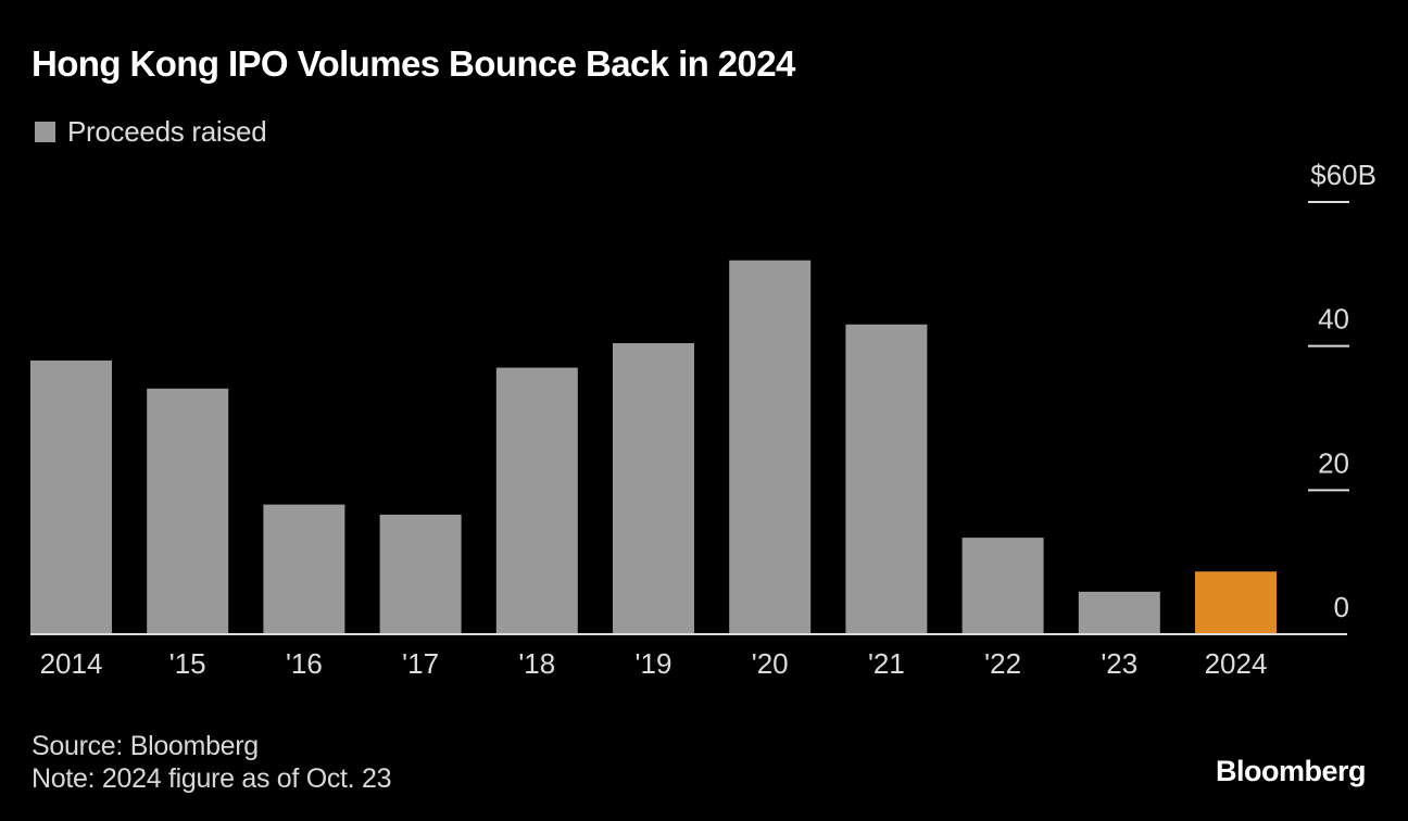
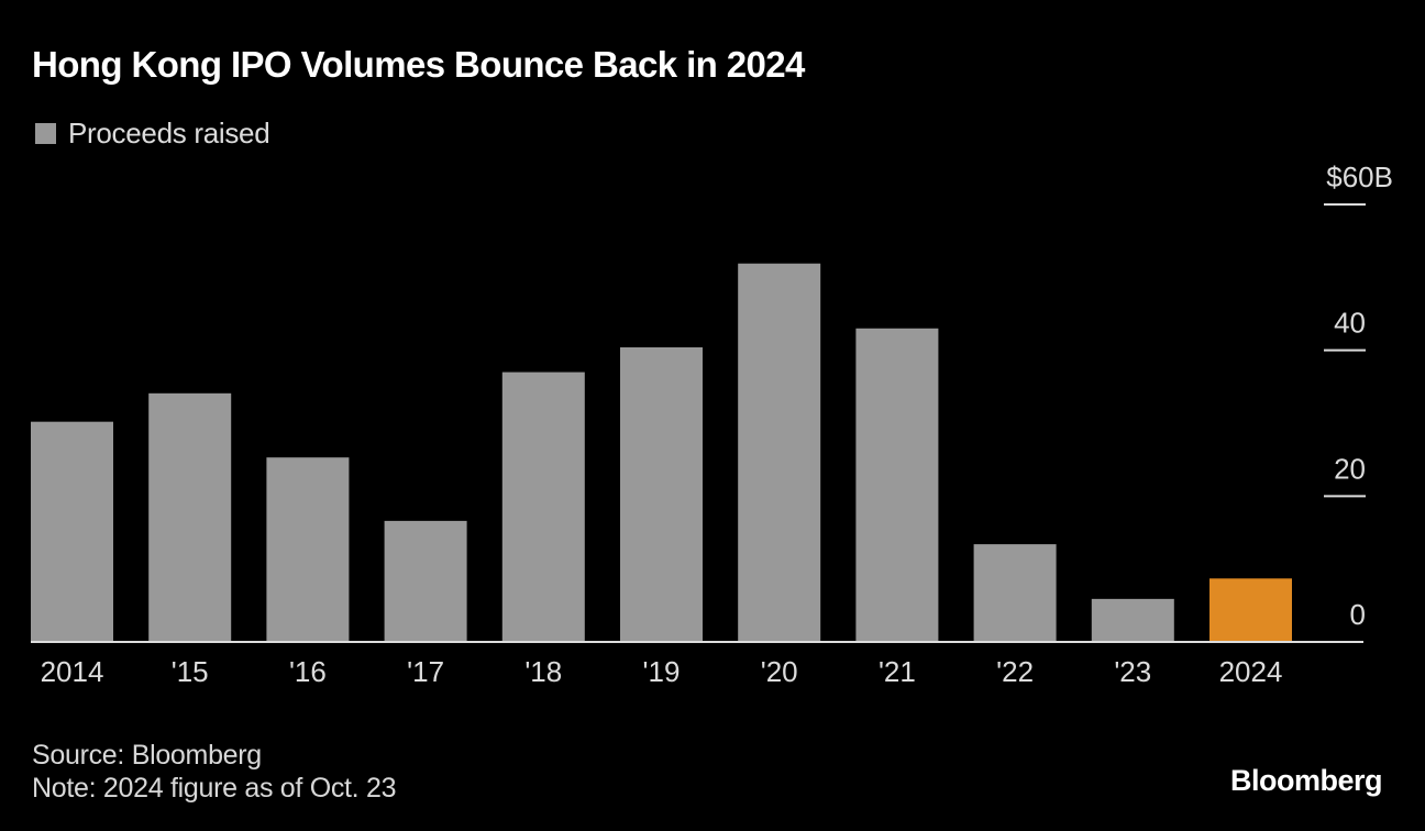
2014: 38 -> 30
'16: 18 -> 25
